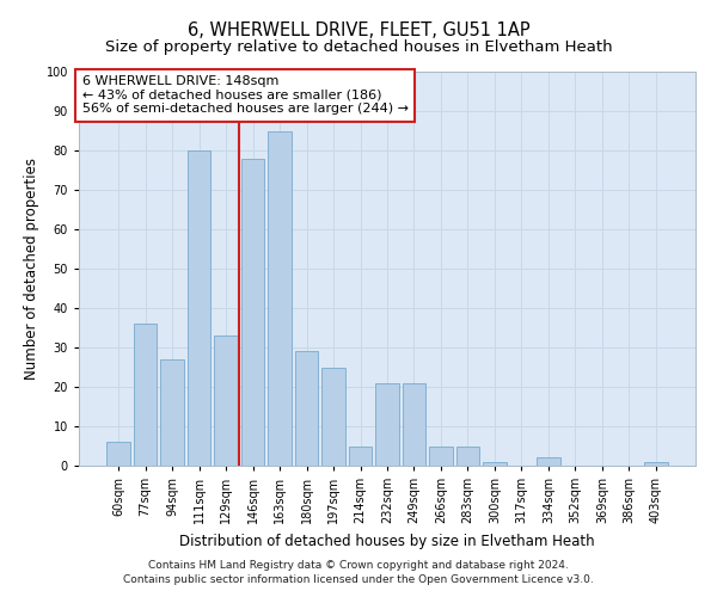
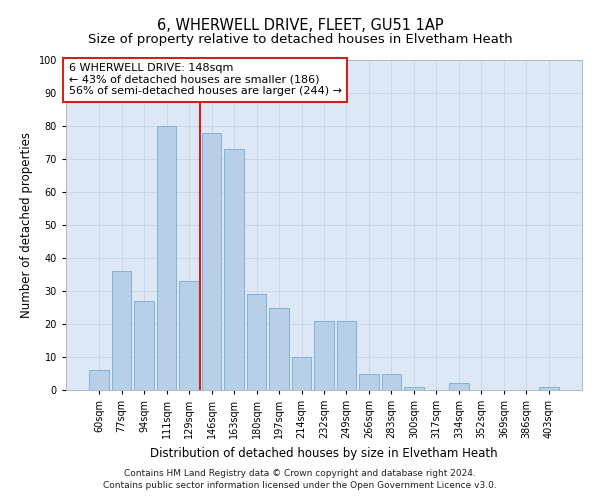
163sqm: 85 -> 73
214sqm: 5 -> 10
